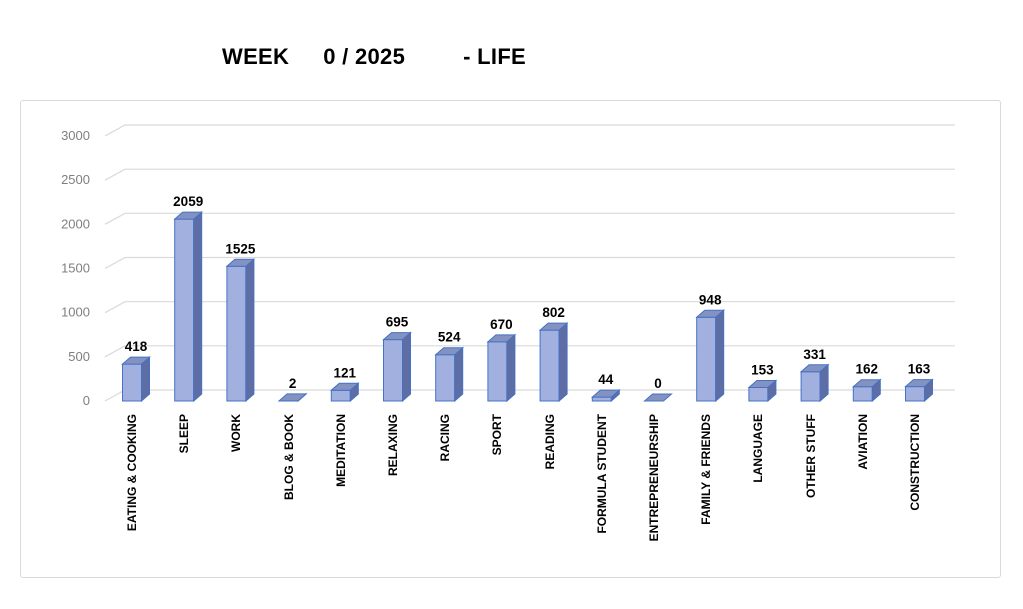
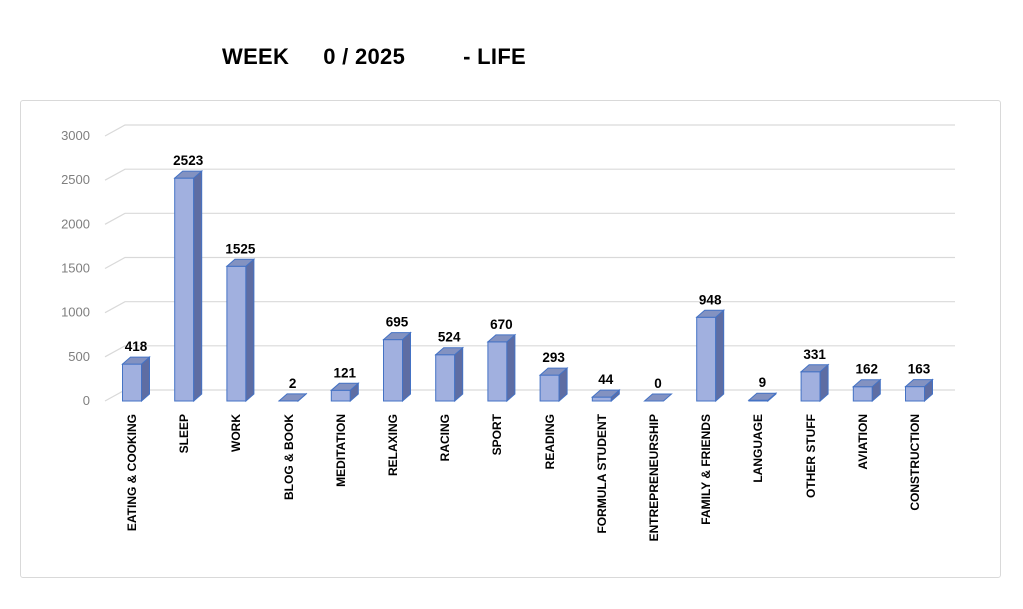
SLEEP: 2059 -> 2523
READING: 802 -> 293
LANGUAGE: 153 -> 9
